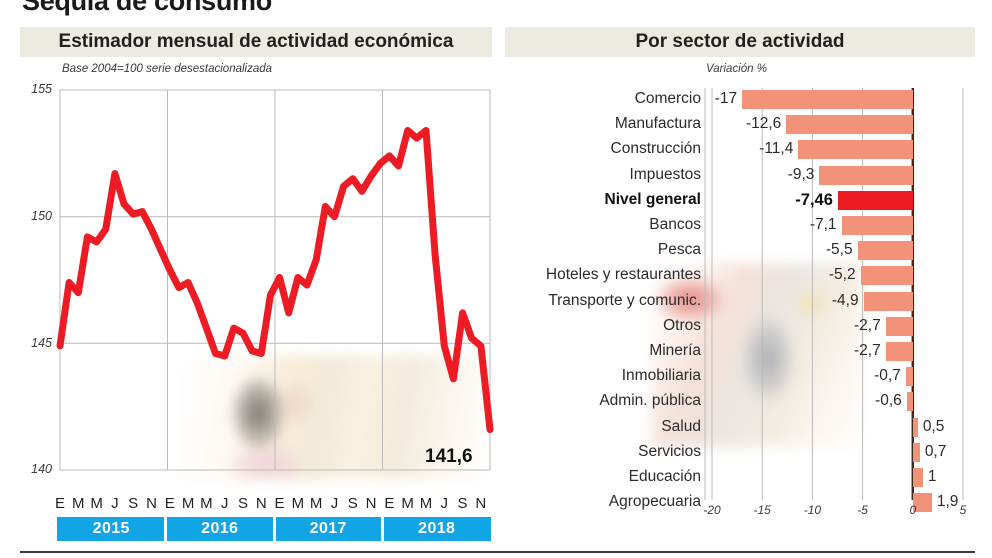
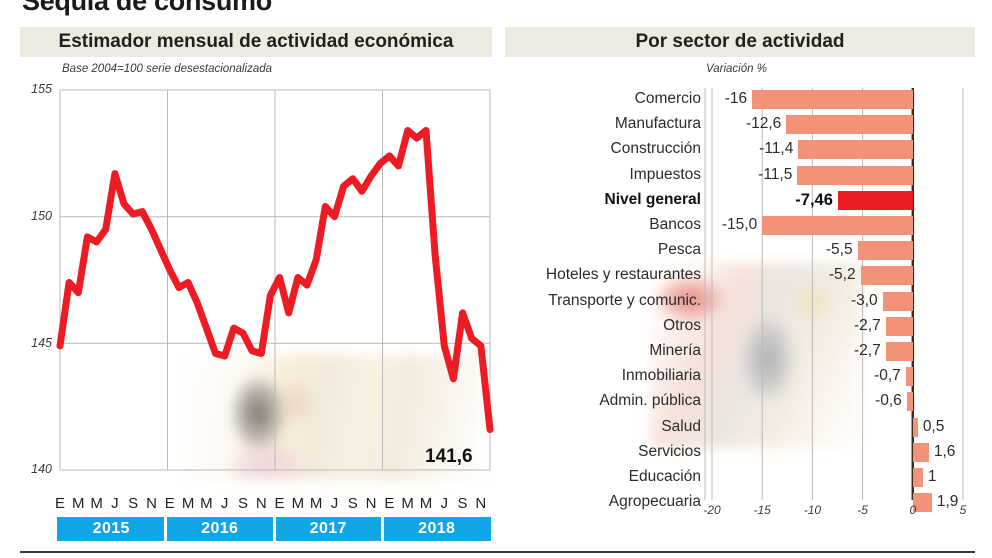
Por sector de actividad/Comercio: -17 -> -16
Por sector de actividad/Impuestos: -9,3 -> -11,5
Por sector de actividad/Bancos: -7,1 -> -15,0
Por sector de actividad/Transporte y comunic.: -4,9 -> -3,0
Por sector de actividad/Servicios: 0,7 -> 1,6
